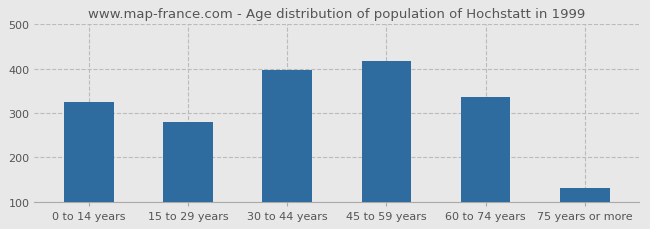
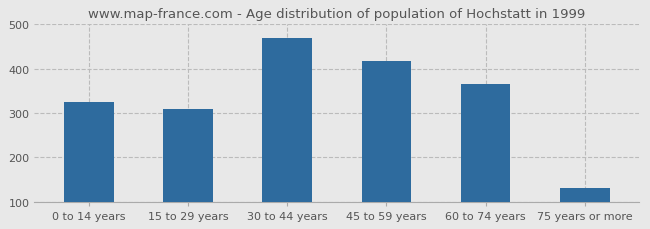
15 to 29 years: 280 -> 310
30 to 44 years: 398 -> 470
60 to 74 years: 337 -> 365
